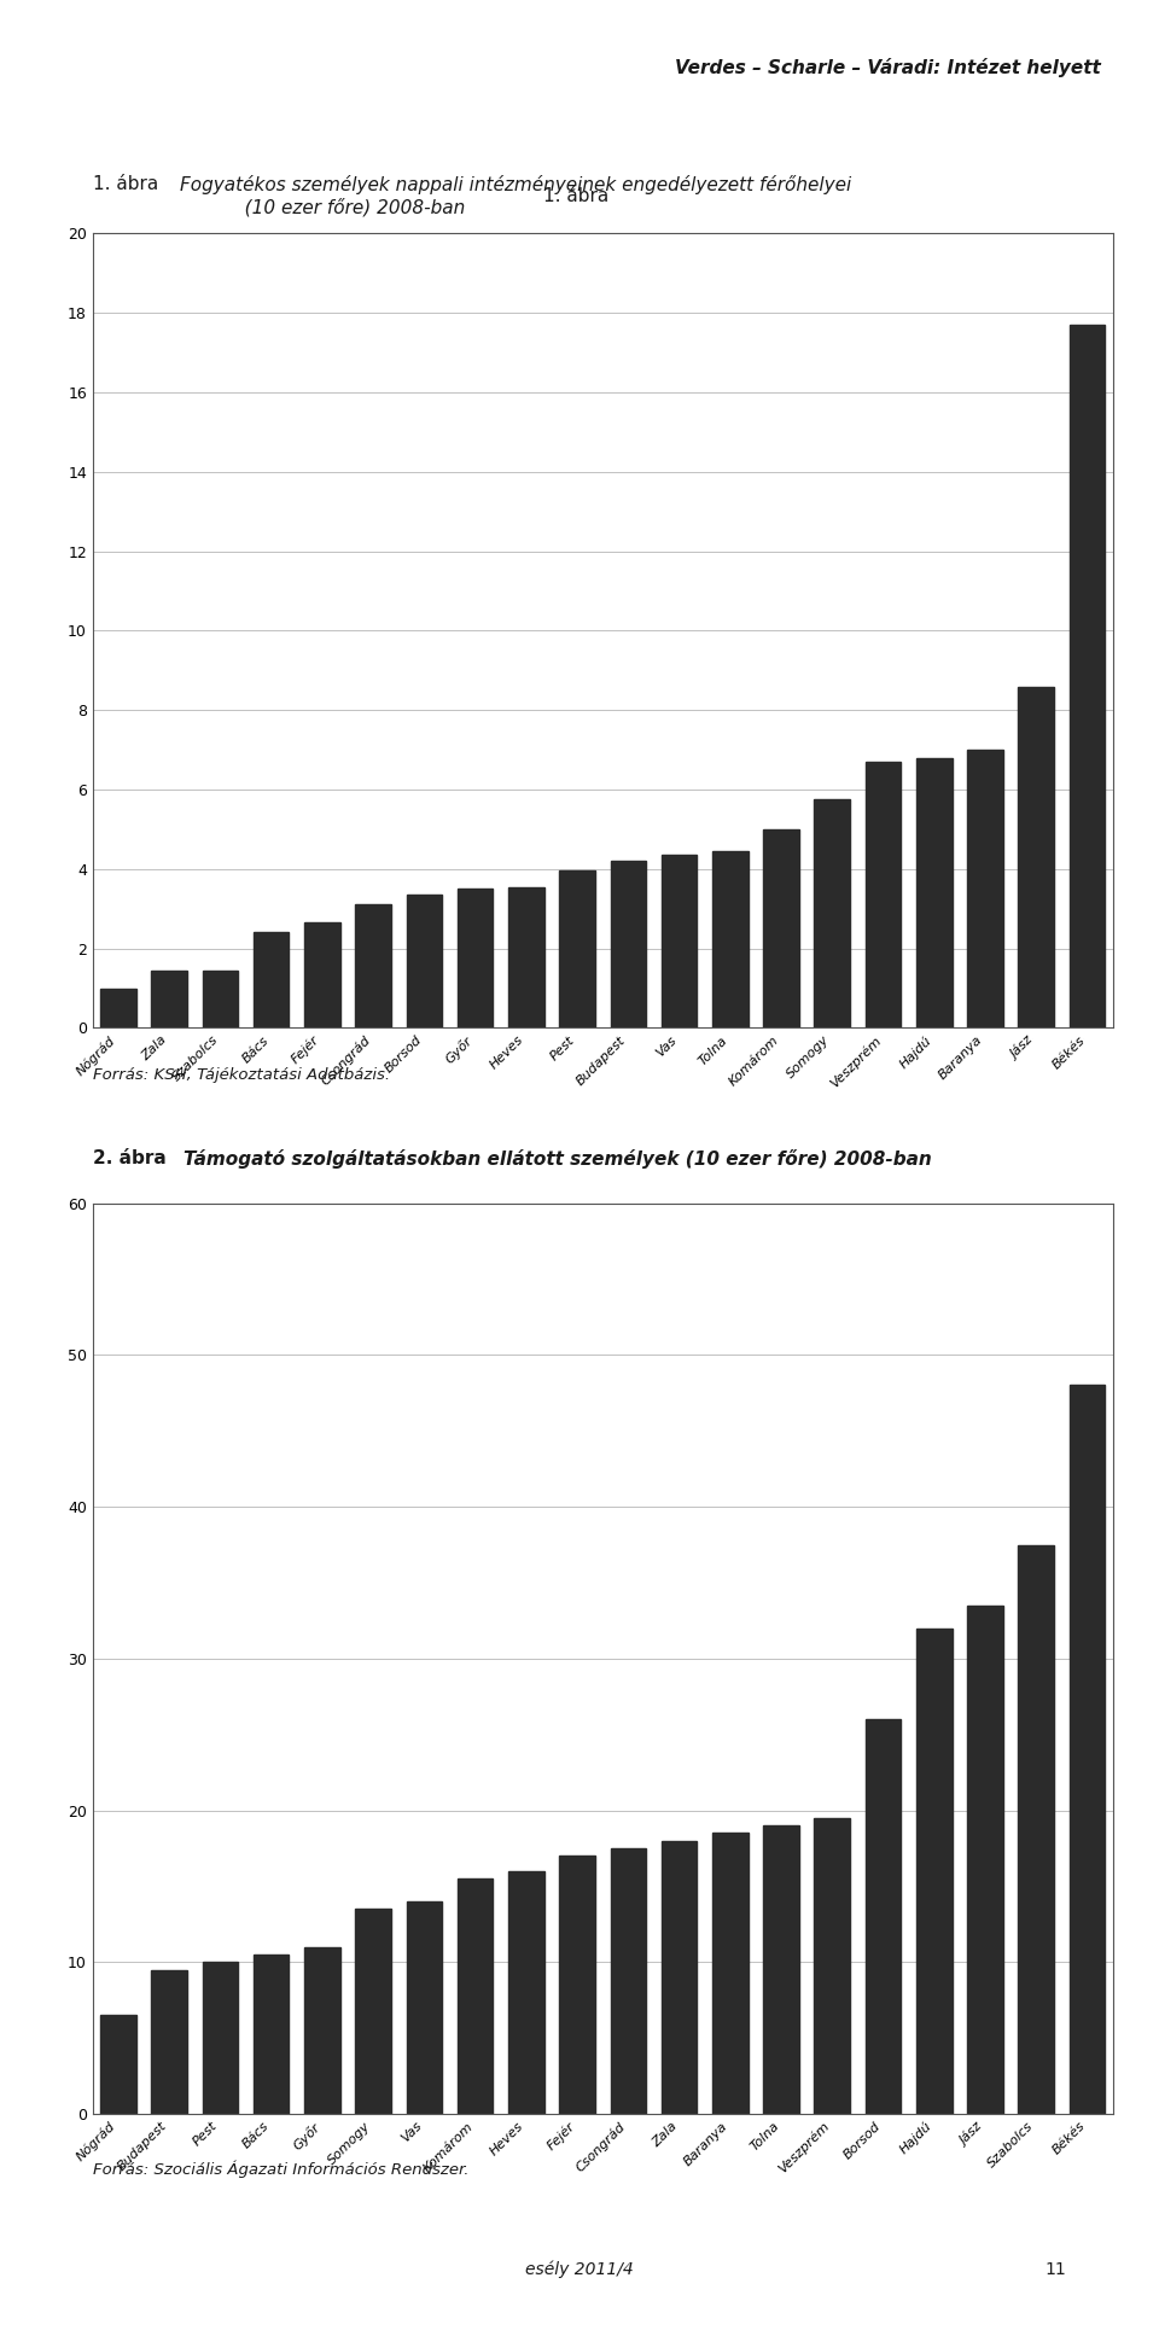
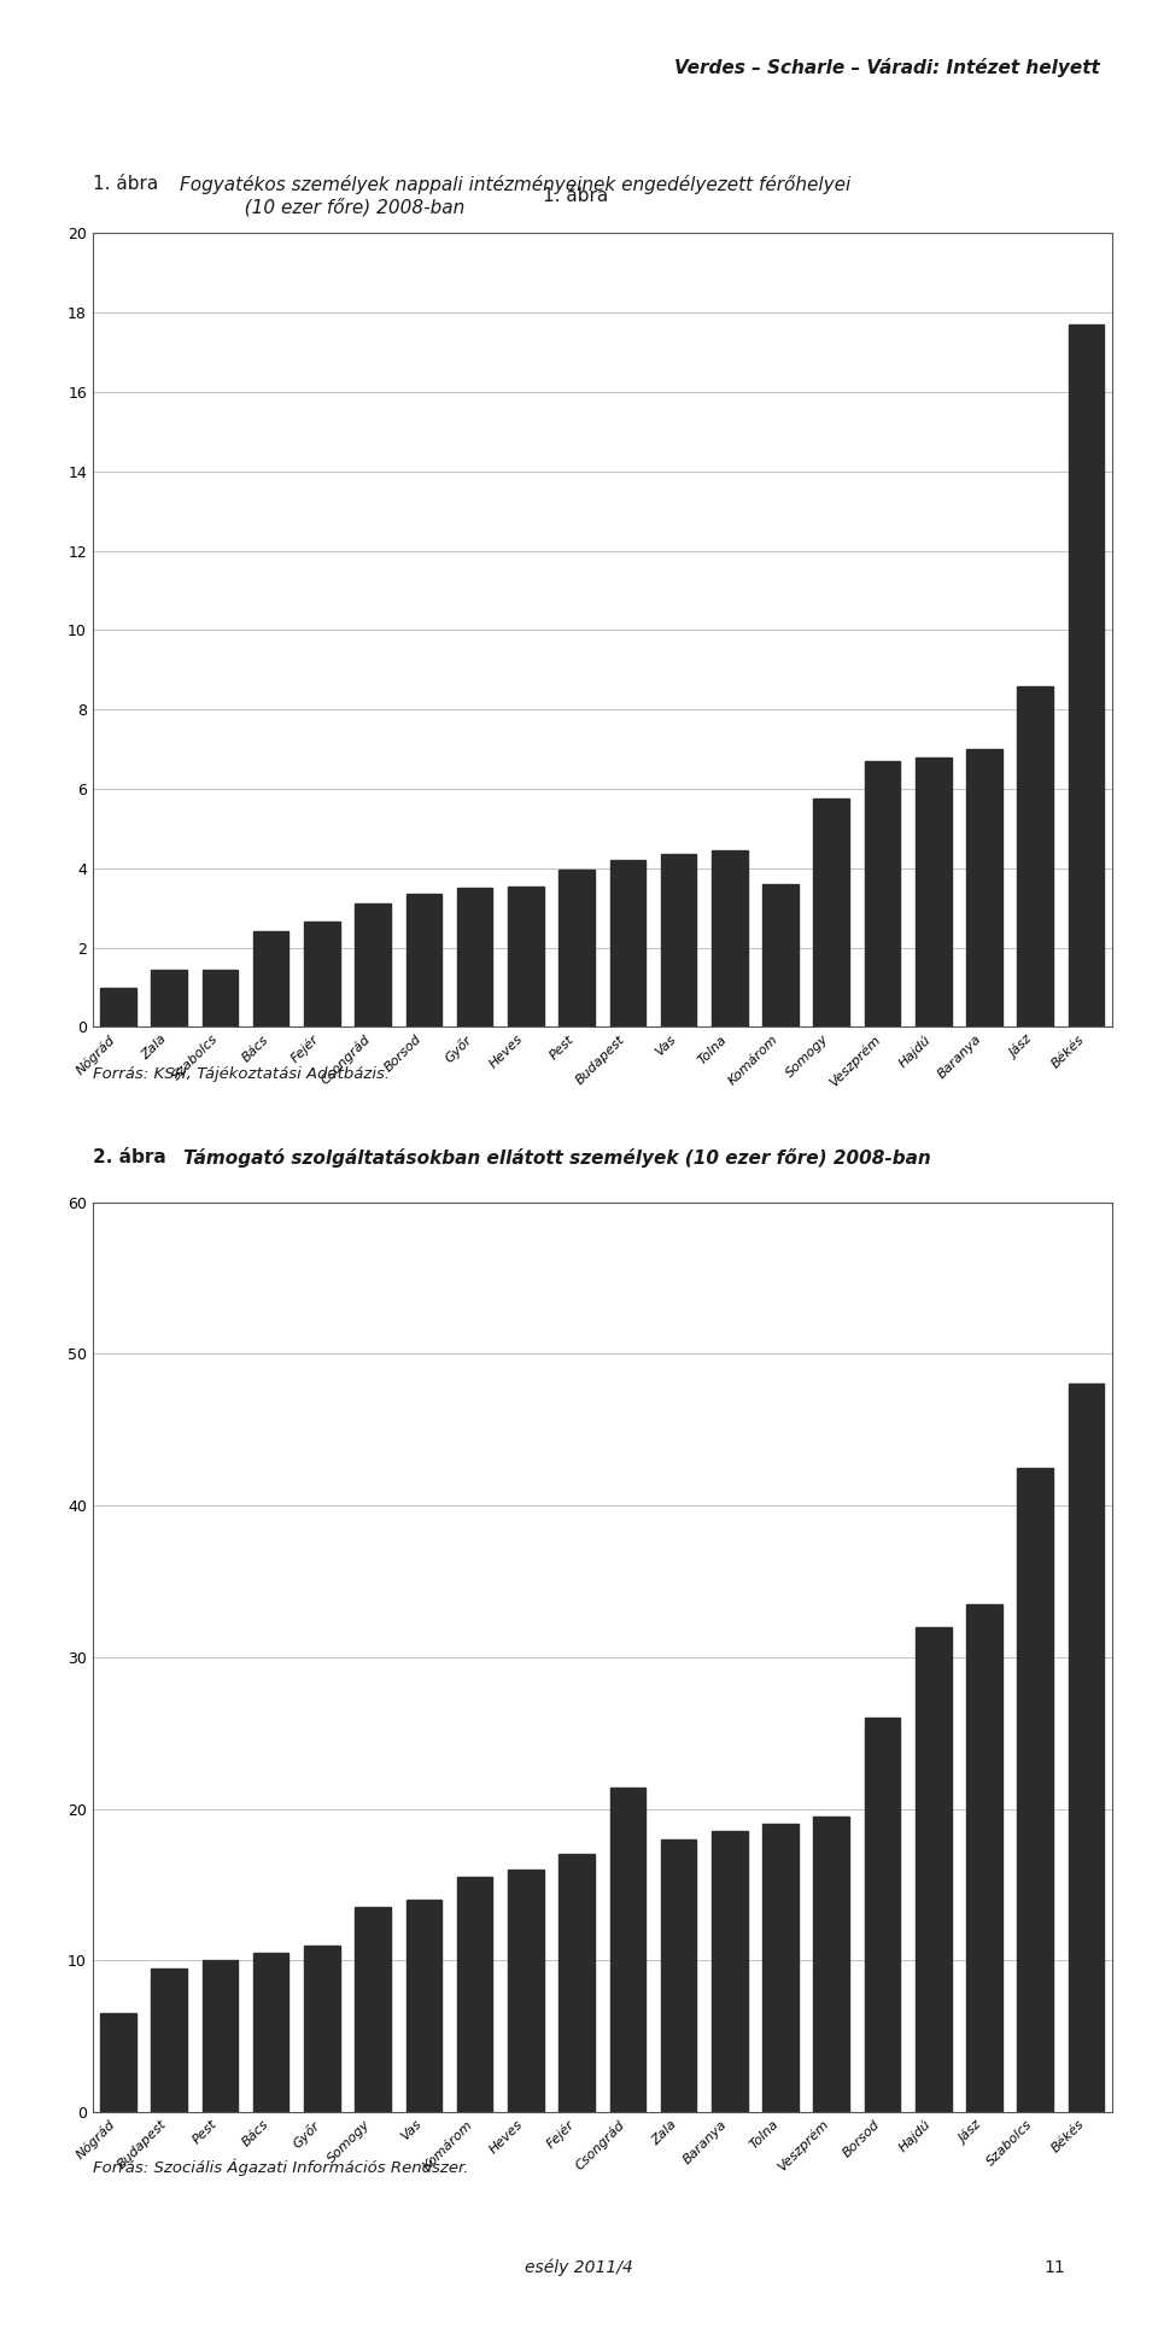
Komárom: 5.00 -> 3.60
Csongrád: 17.5 -> 21.4
Szabolcs: 37.5 -> 42.5
